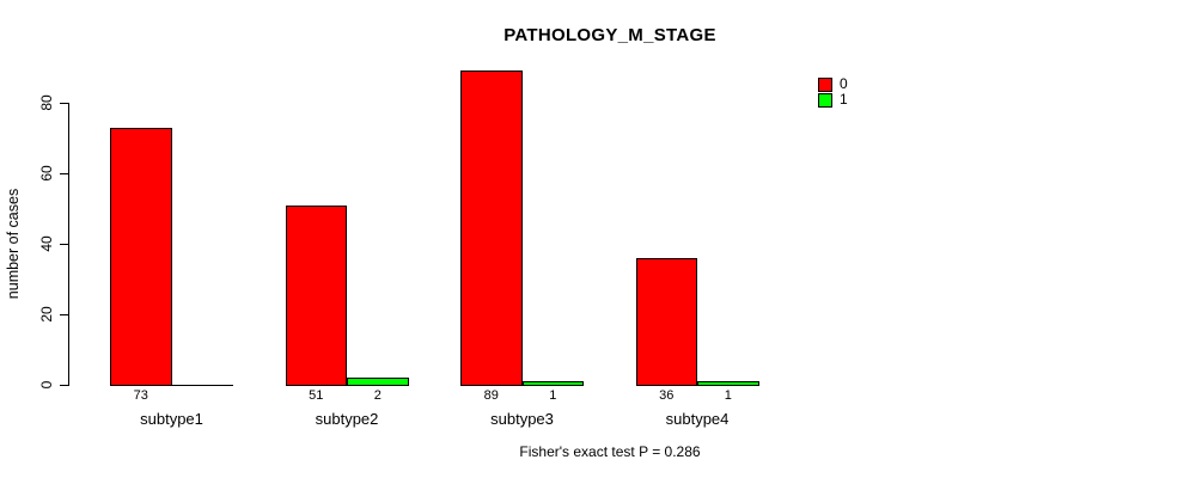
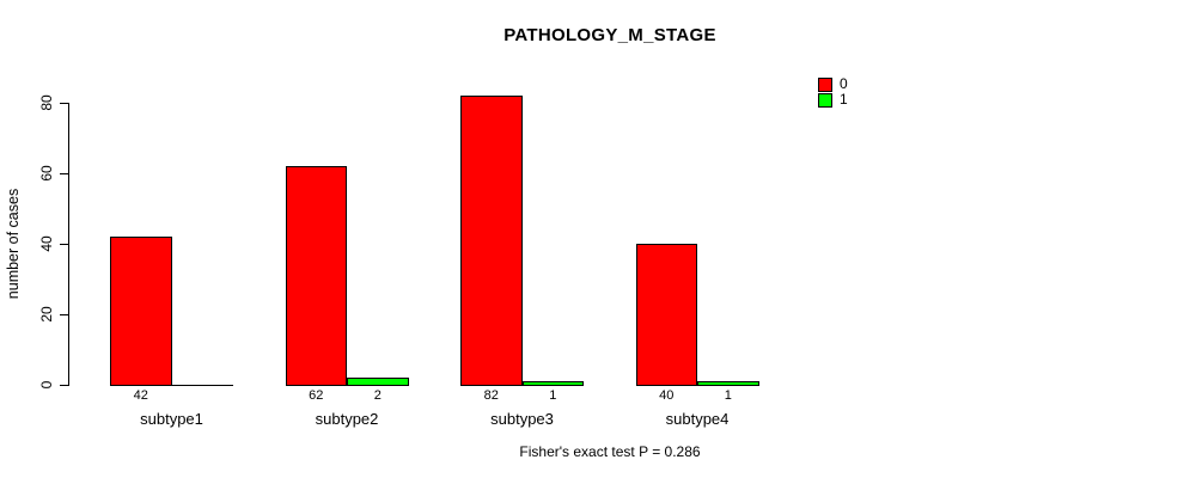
0/subtype1: 73 -> 42
0/subtype2: 51 -> 62
0/subtype3: 89 -> 82
0/subtype4: 36 -> 40
